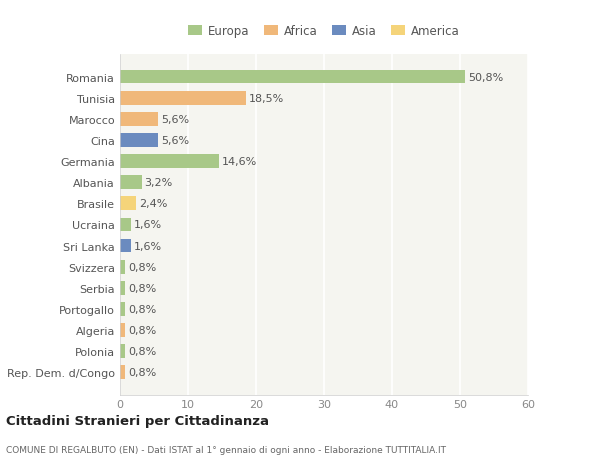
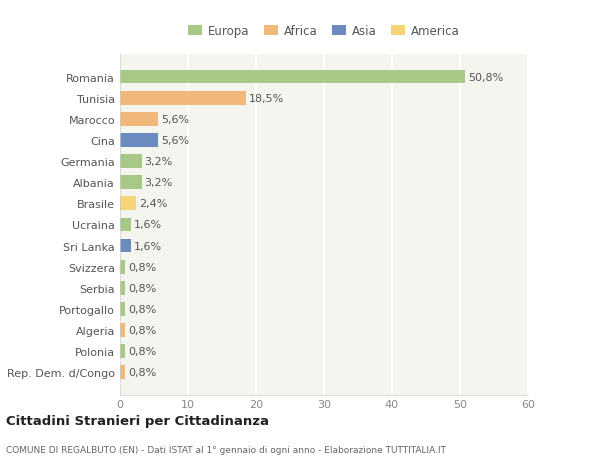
Germania: 14,6% -> 3,2%
